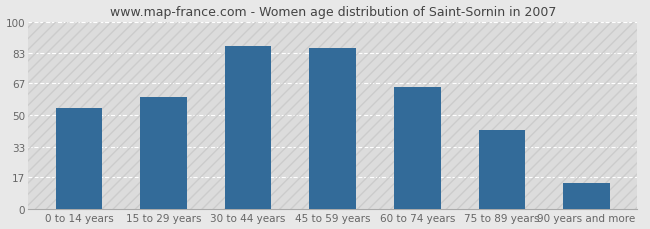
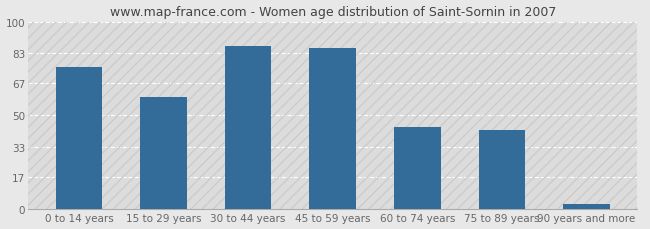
0 to 14 years: 54 -> 76
60 to 74 years: 65 -> 44
90 years and more: 14 -> 3
